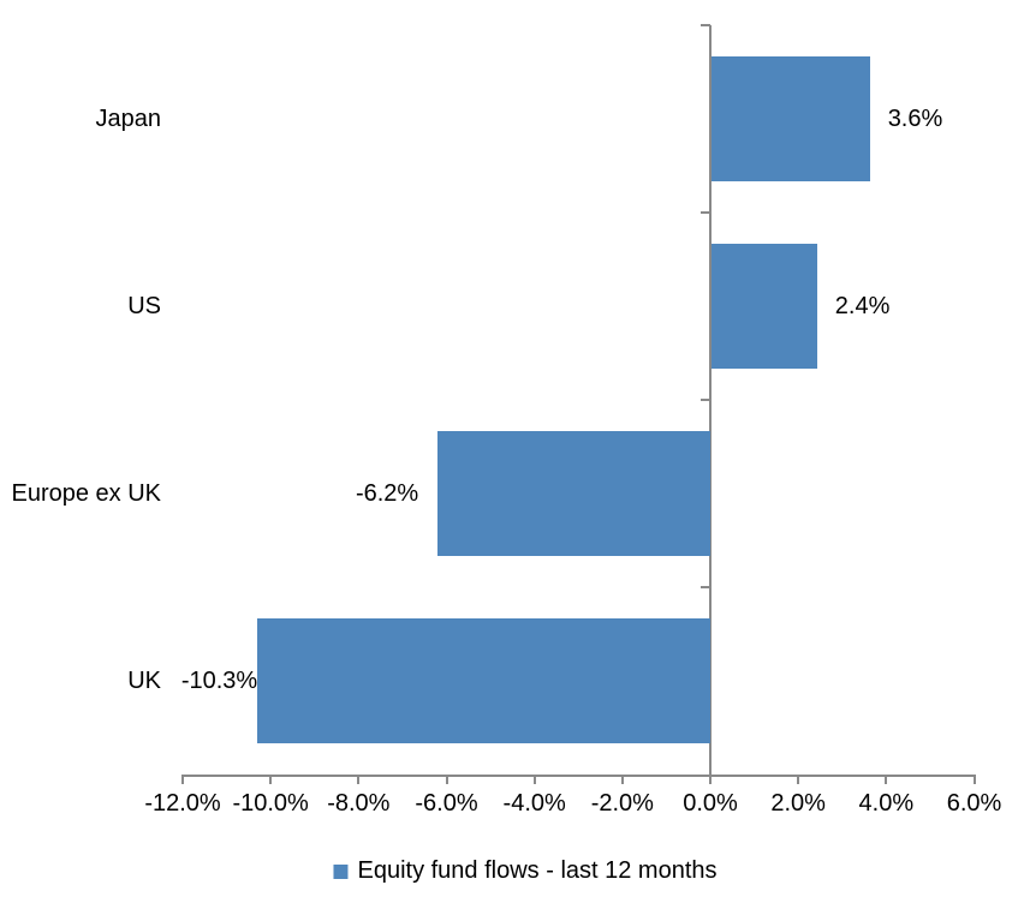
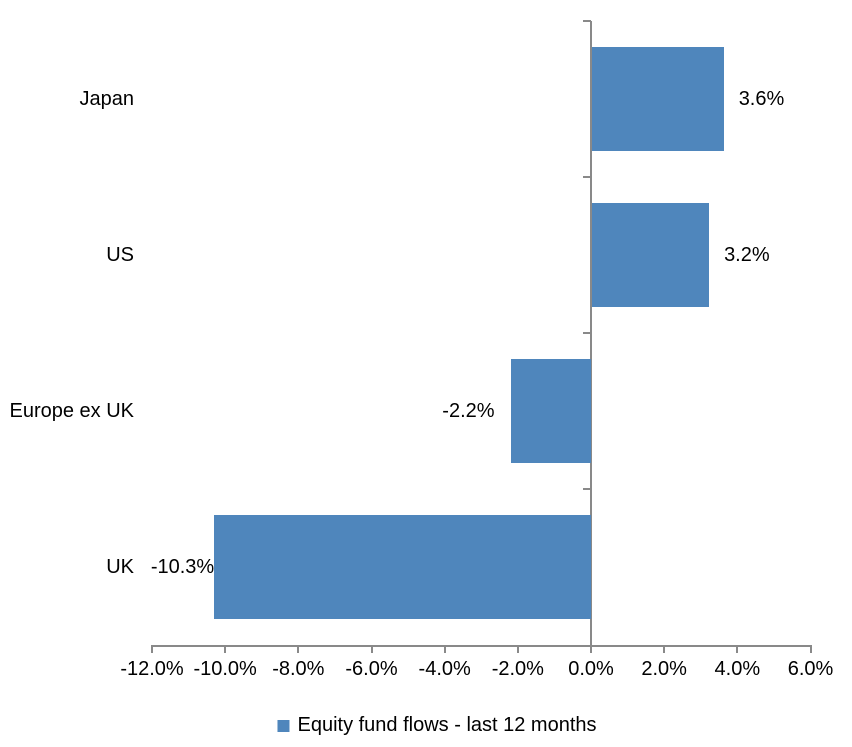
US: 2.4% -> 3.2%
Europe ex UK: -6.2% -> -2.2%
